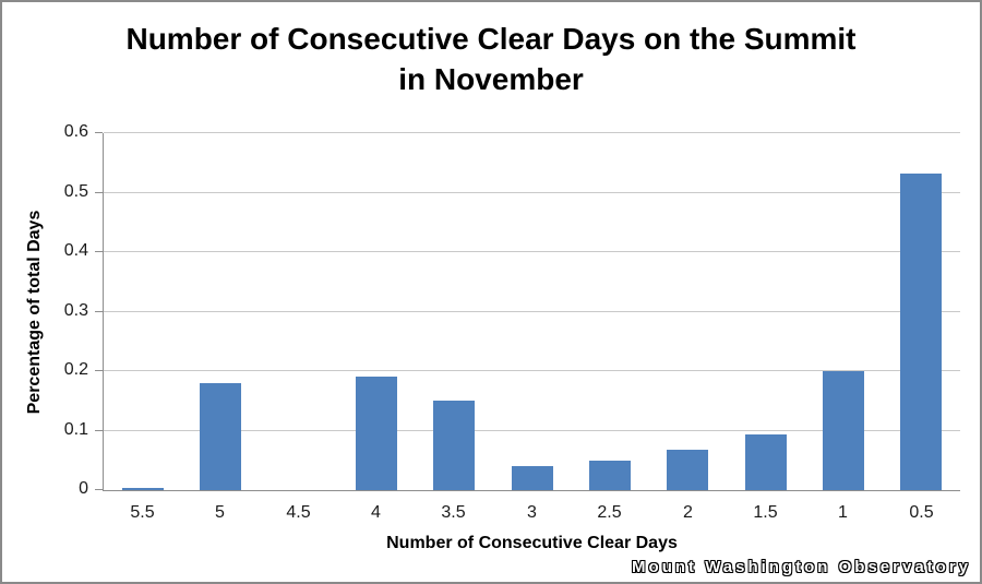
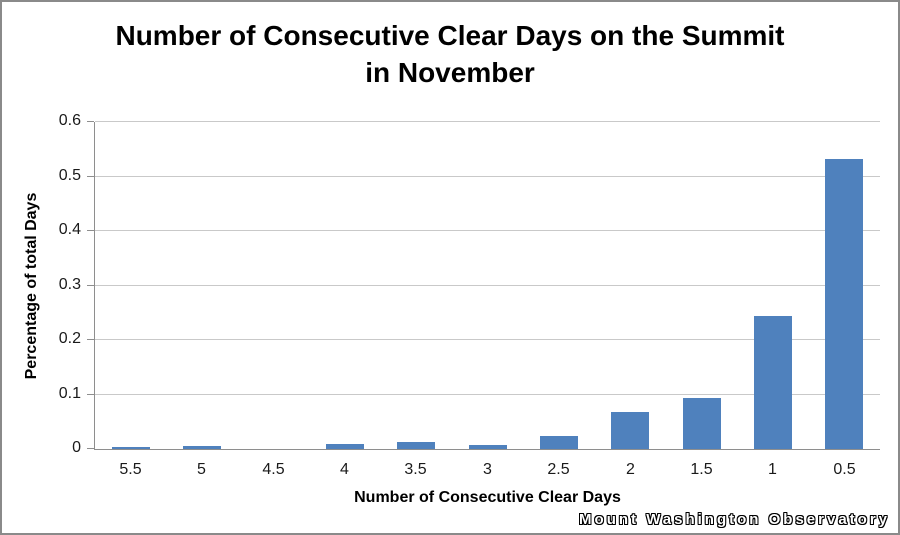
5: 0.18 -> 0.01
4: 0.19 -> 0.01
3.5: 0.15 -> 0.01
3: 0.04 -> 0.01
2.5: 0.05 -> 0.02
1: 0.20 -> 0.24
